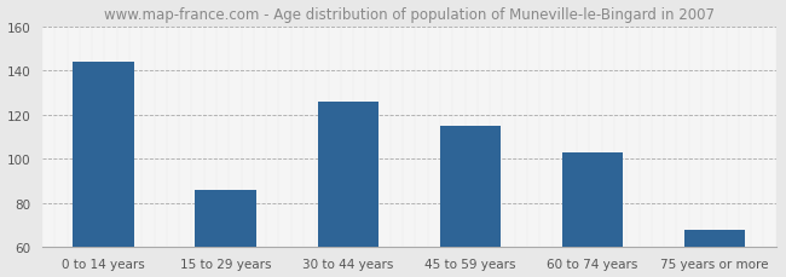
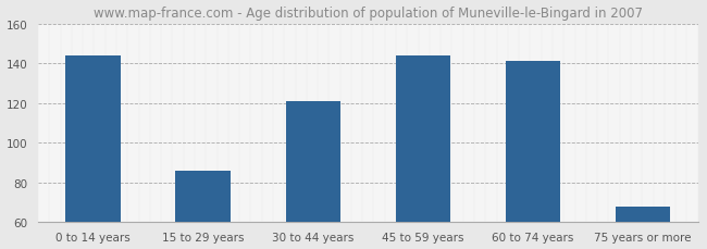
30 to 44 years: 126 -> 121
45 to 59 years: 115 -> 144
60 to 74 years: 103 -> 141
